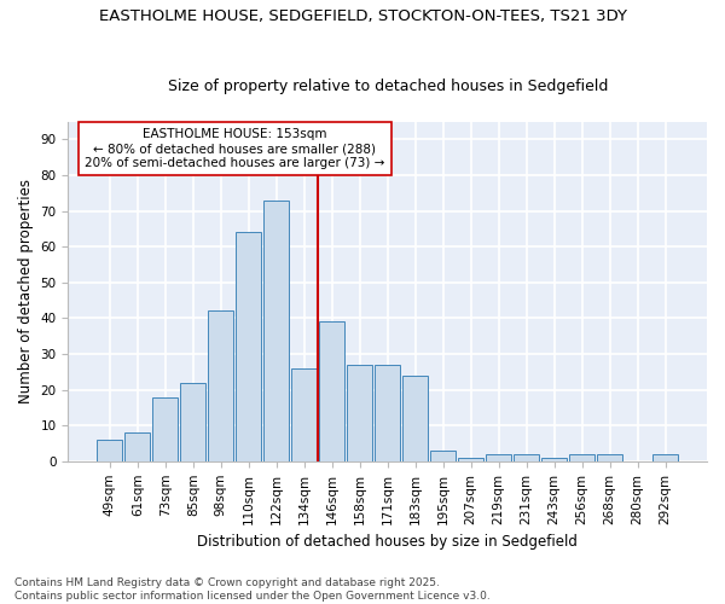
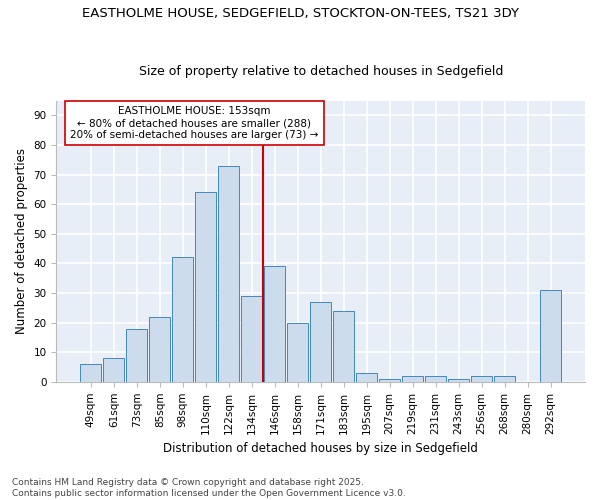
134sqm: 26 -> 29
158sqm: 27 -> 20
292sqm: 2 -> 31
